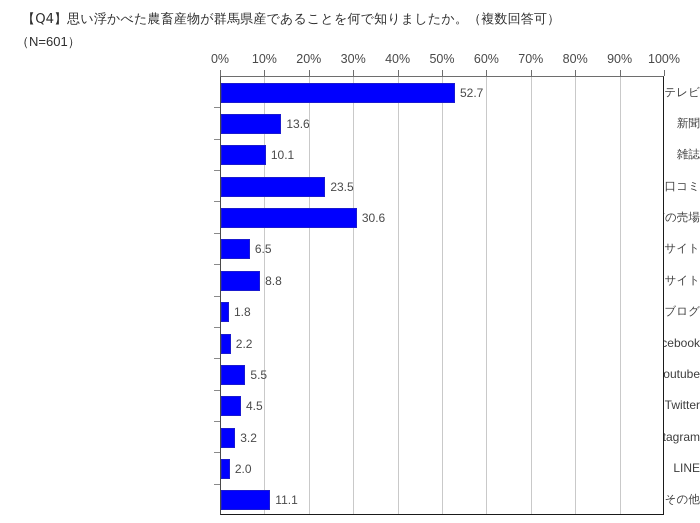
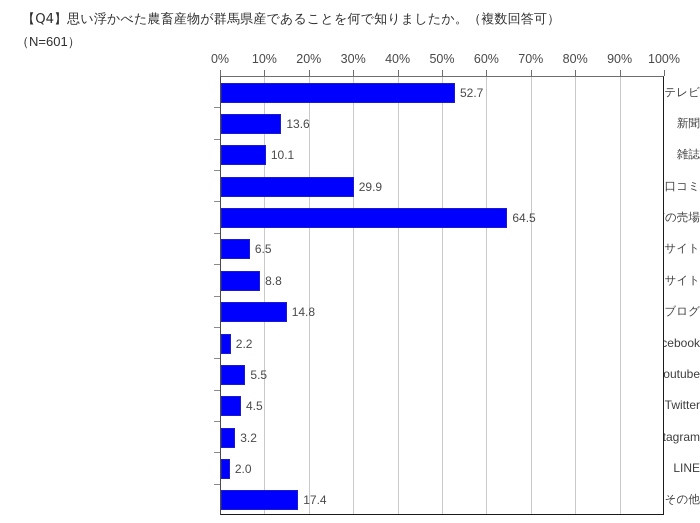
家族、友人などの口コミ: 23.5 -> 29.9
スーパーなどの売場: 30.6 -> 64.5
インフルエンサー等のブログ: 1.8 -> 14.8
その他: 11.1 -> 17.4
